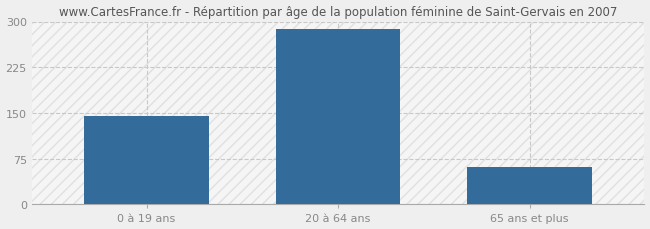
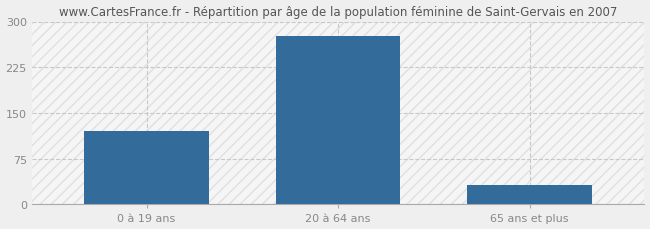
0 à 19 ans: 145 -> 120
20 à 64 ans: 288 -> 276
65 ans et plus: 62 -> 32
